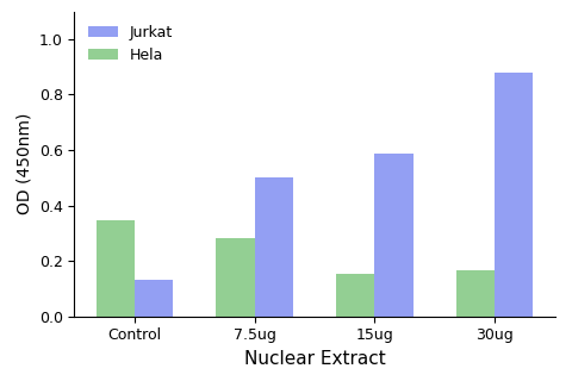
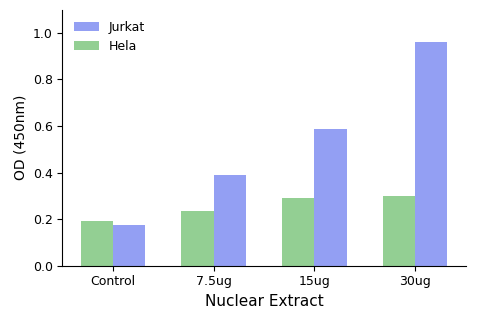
Hela/Control: 0.345 -> 0.190
Jurkat/Control: 0.130 -> 0.175
Hela/7.5ug: 0.280 -> 0.235
Jurkat/7.5ug: 0.500 -> 0.390
Hela/15ug: 0.155 -> 0.290
Hela/30ug: 0.165 -> 0.300
Jurkat/30ug: 0.880 -> 0.960
